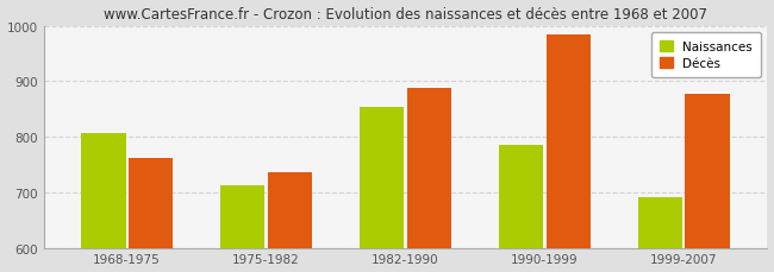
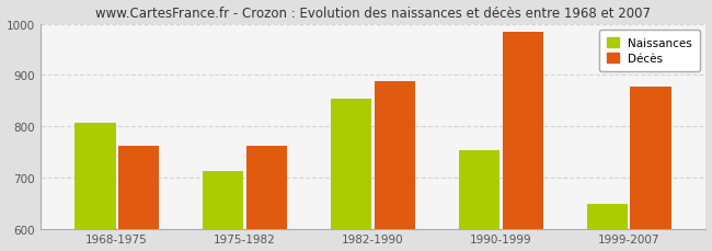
Décès/1975-1982: 735 -> 762
Naissances/1990-1999: 785 -> 754
Naissances/1999-2007: 690 -> 648
